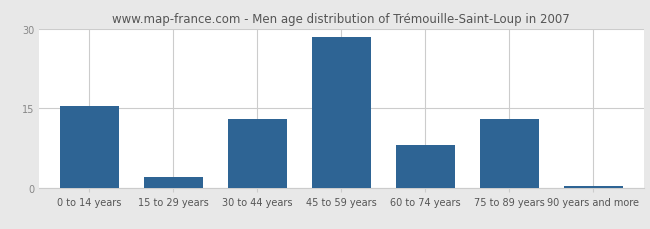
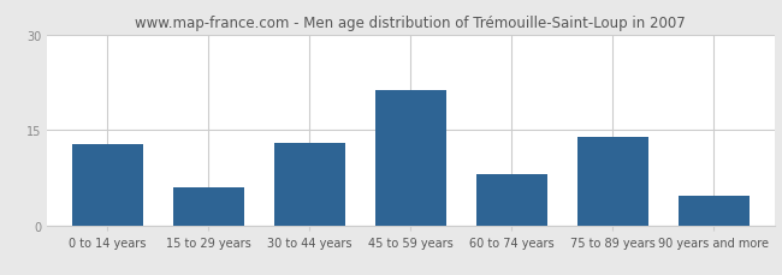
0 to 14 years: 15.5 -> 12.8
15 to 29 years: 2.0 -> 6.0
45 to 59 years: 28.5 -> 21.2
75 to 89 years: 13.0 -> 14.0
90 years and more: 0.3 -> 4.6
